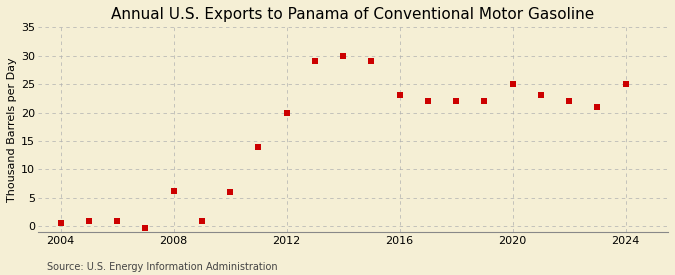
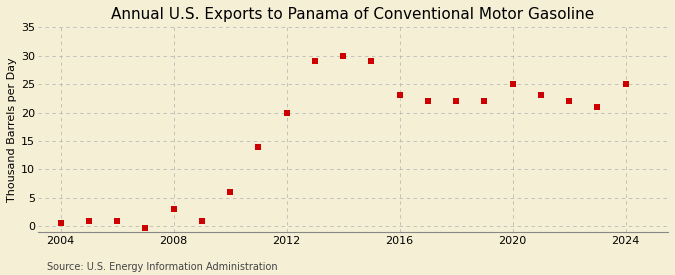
2008: 6.2 -> 3.0
